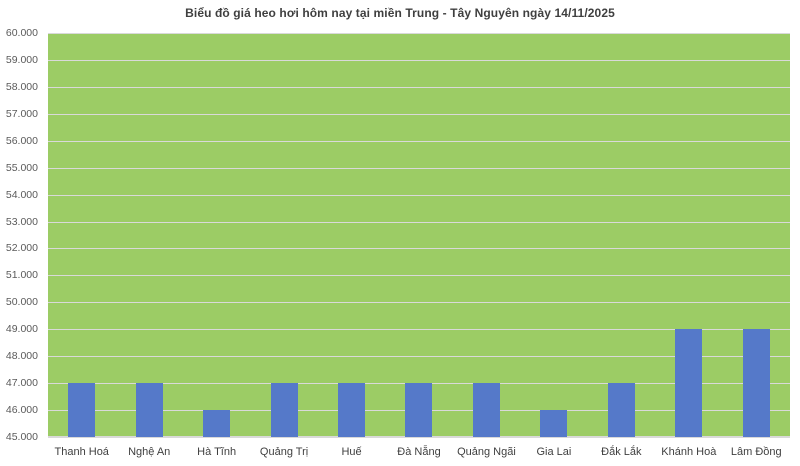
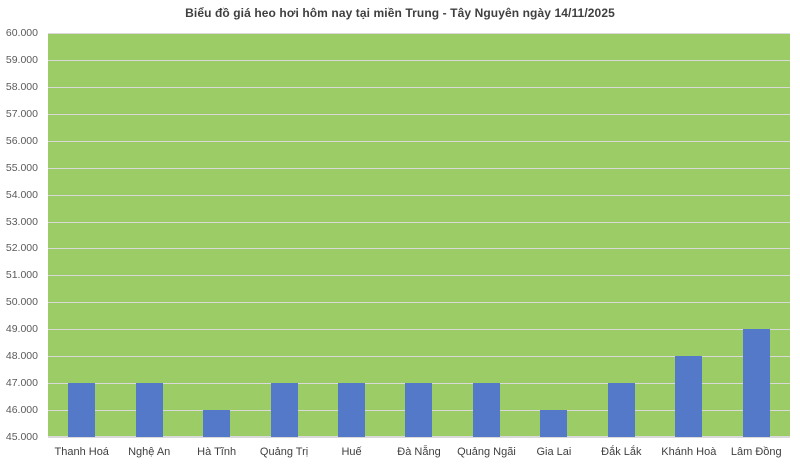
Khánh Hoà: 49000 -> 48000
